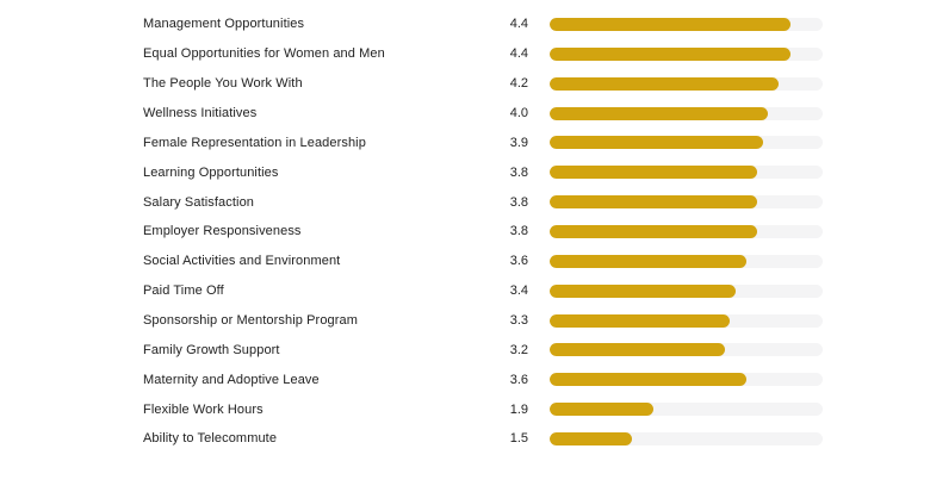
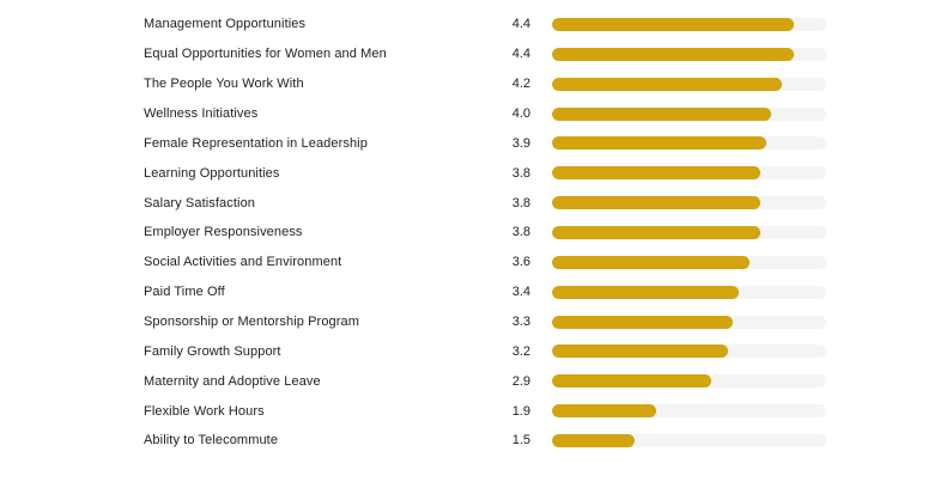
Maternity and Adoptive Leave: 3.6 -> 2.9
